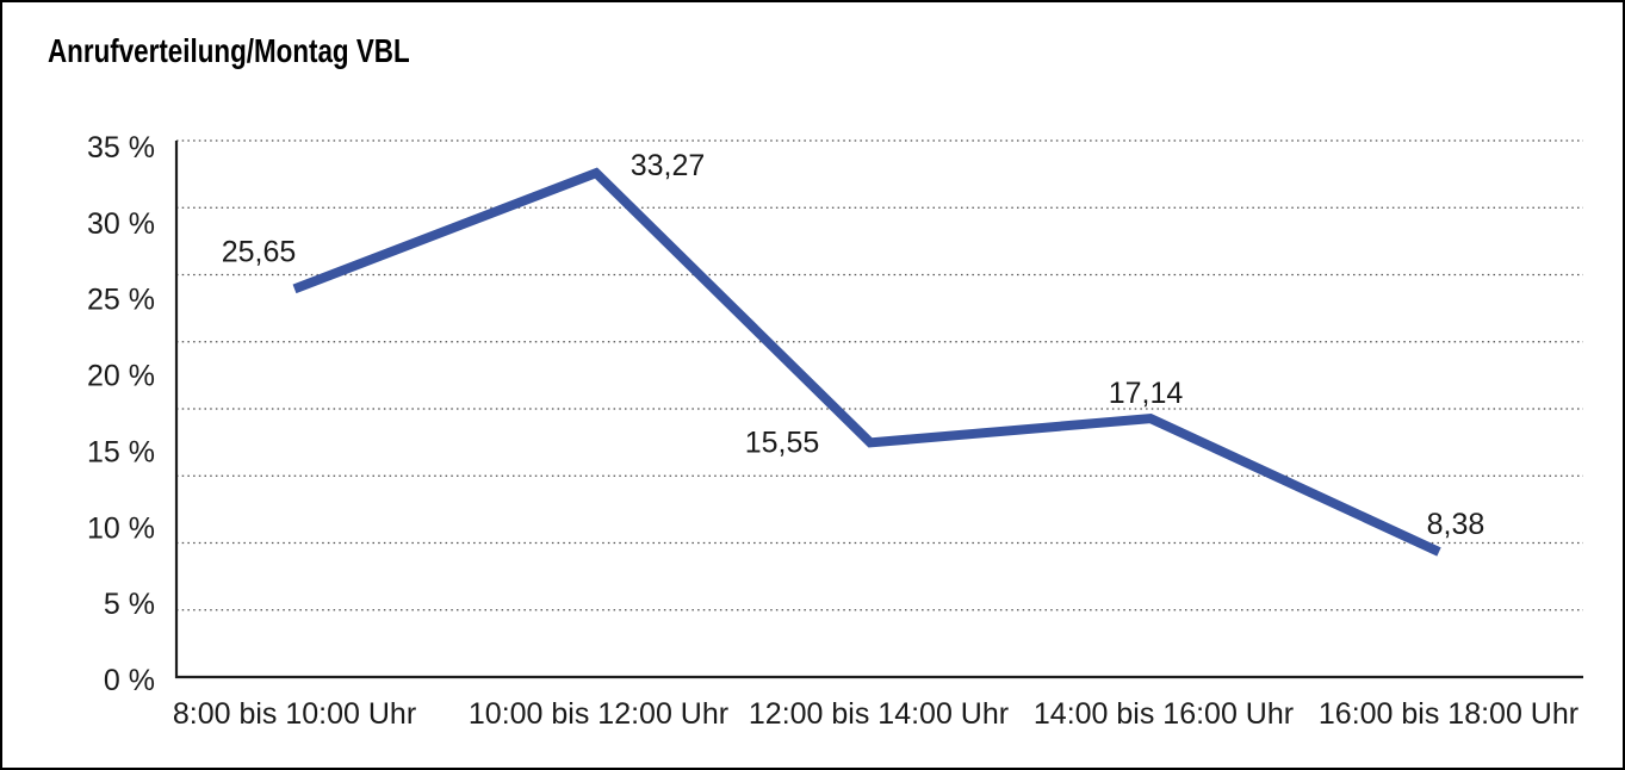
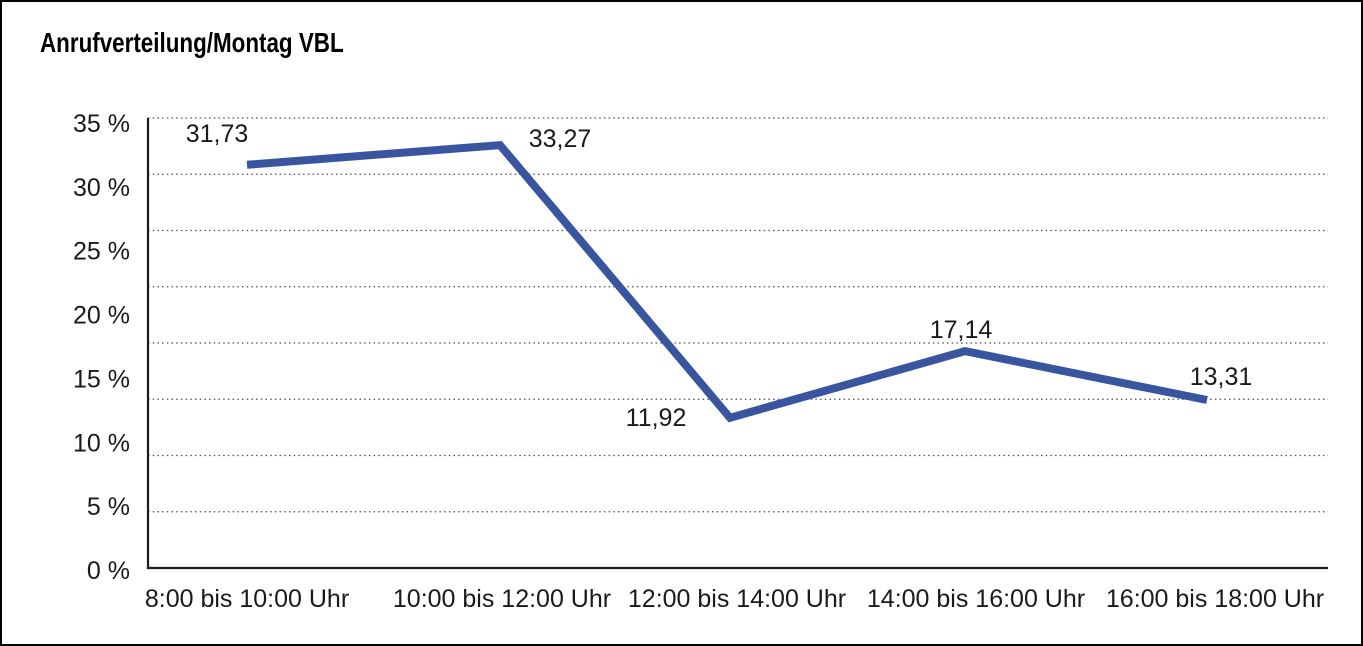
8:00 bis 10:00 Uhr: 25,65 -> 31,73
12:00 bis 14:00 Uhr: 15,55 -> 11,92
16:00 bis 18:00 Uhr: 8,38 -> 13,31
